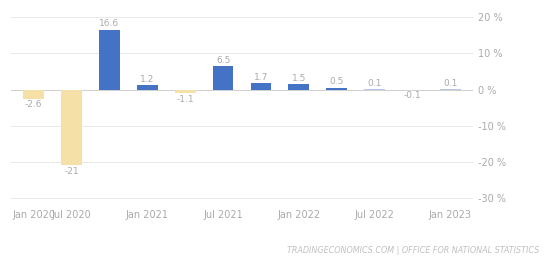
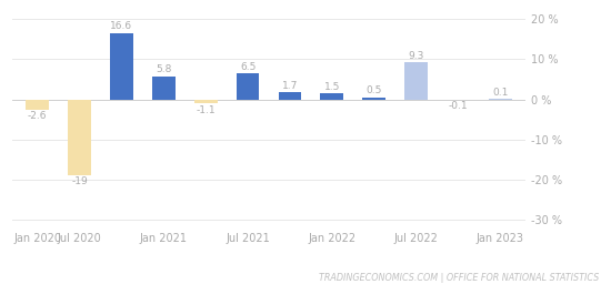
Jul 2020: -21 -> -19
Jan 2021: 1.2 -> 5.8
Jul 2022: 0.1 -> 9.3
